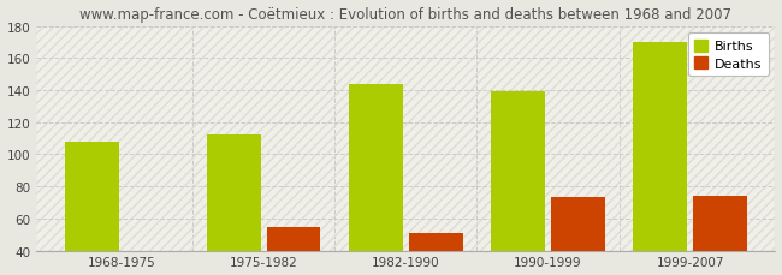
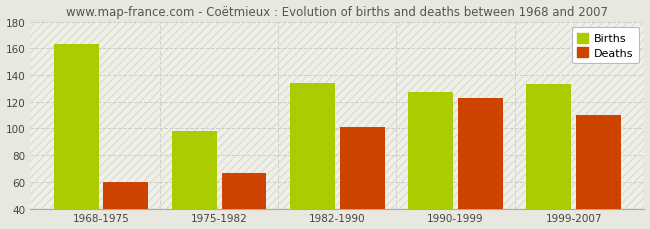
Births/1968-1975: 108 -> 163
Deaths/1968-1975: 40 -> 60
Births/1975-1982: 112 -> 98
Deaths/1975-1982: 55 -> 67
Births/1982-1990: 144 -> 134
Deaths/1982-1990: 51 -> 101
Births/1990-1999: 139 -> 127
Deaths/1990-1999: 73 -> 123
Births/1999-2007: 170 -> 133
Deaths/1999-2007: 74 -> 110
